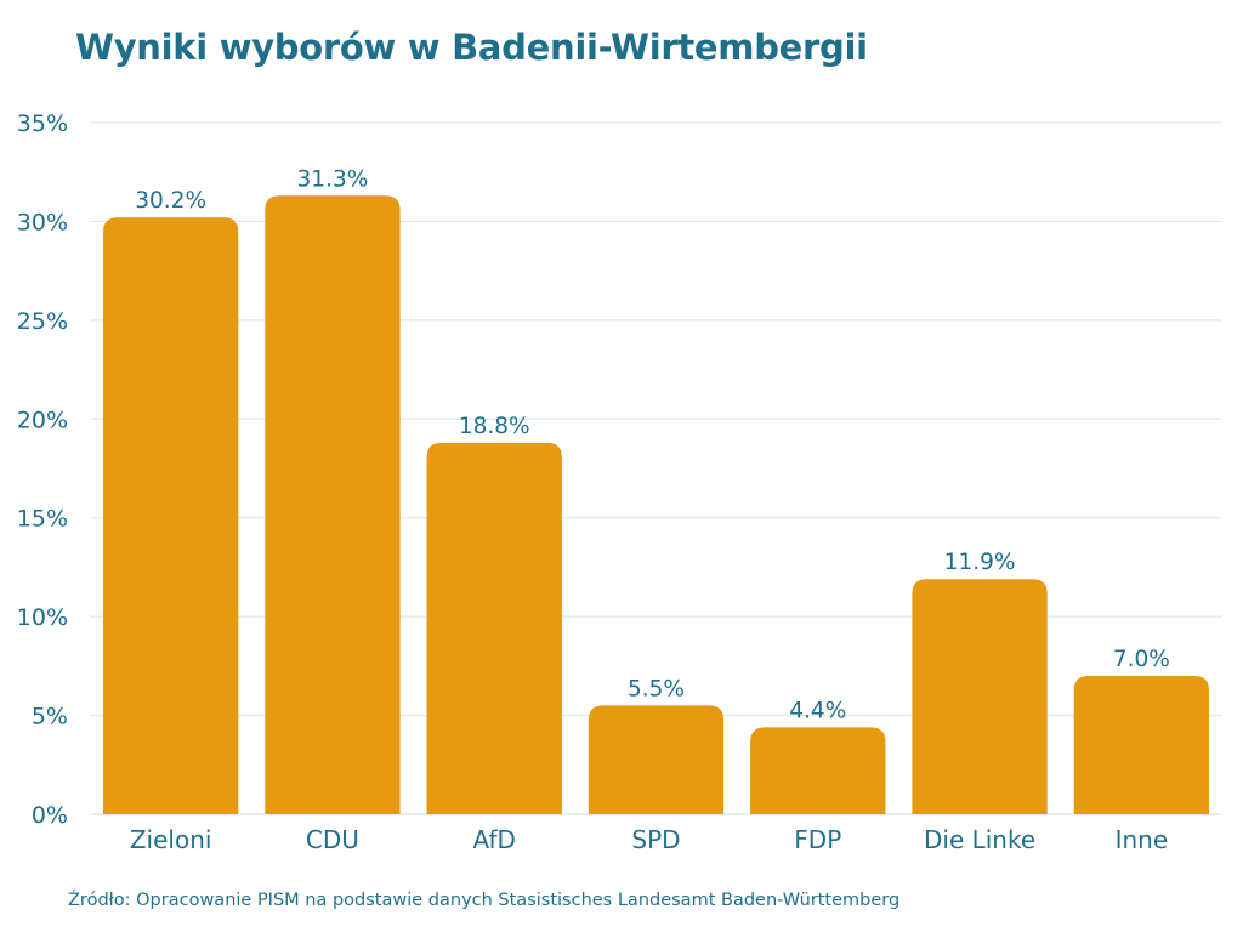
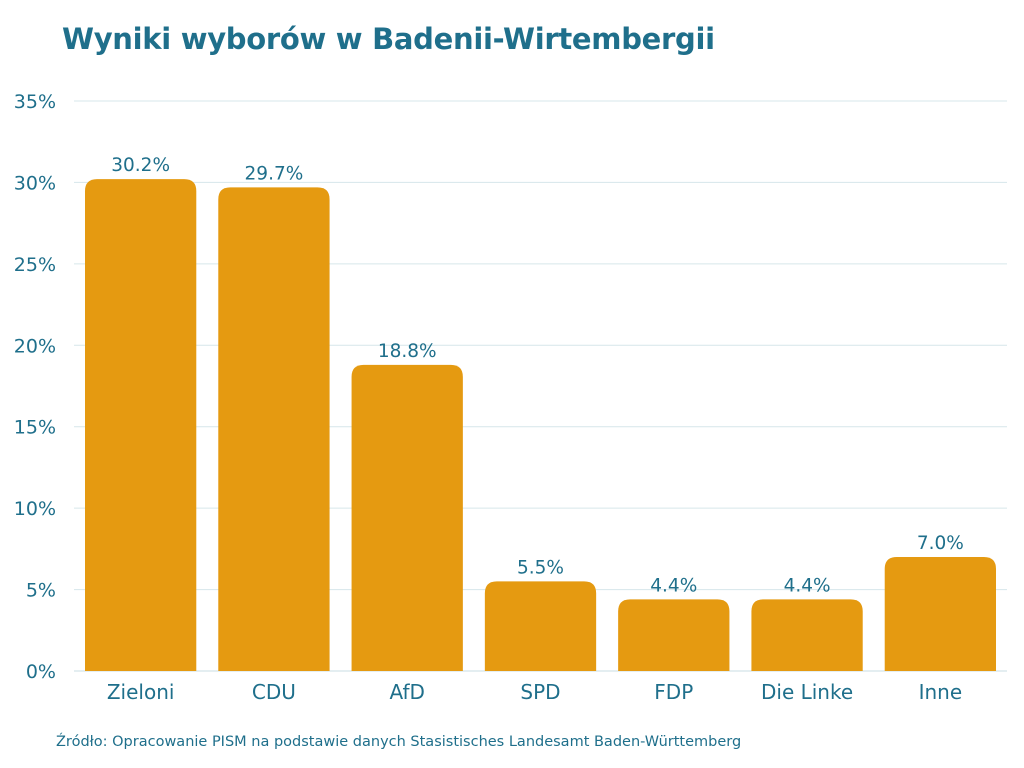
CDU: 31.3% -> 29.7%
Die Linke: 11.9% -> 4.4%
